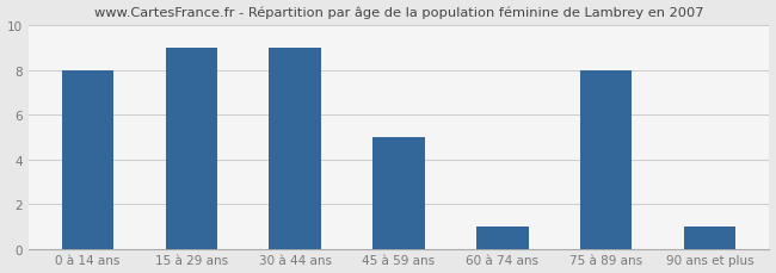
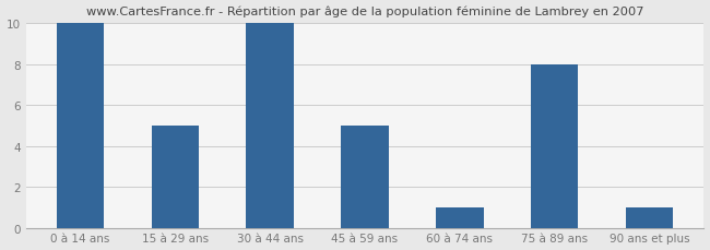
0 à 14 ans: 8 -> 10
15 à 29 ans: 9 -> 5
30 à 44 ans: 9 -> 10
